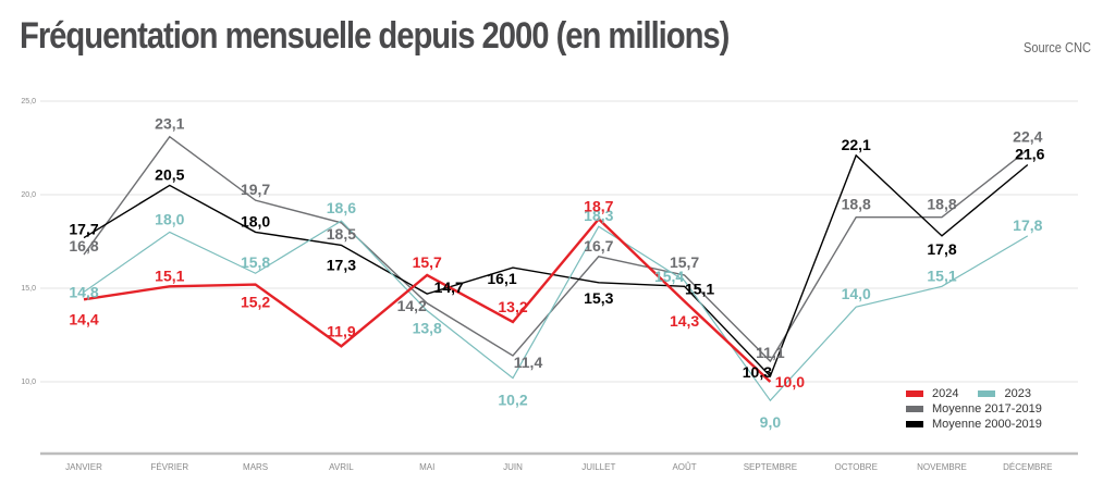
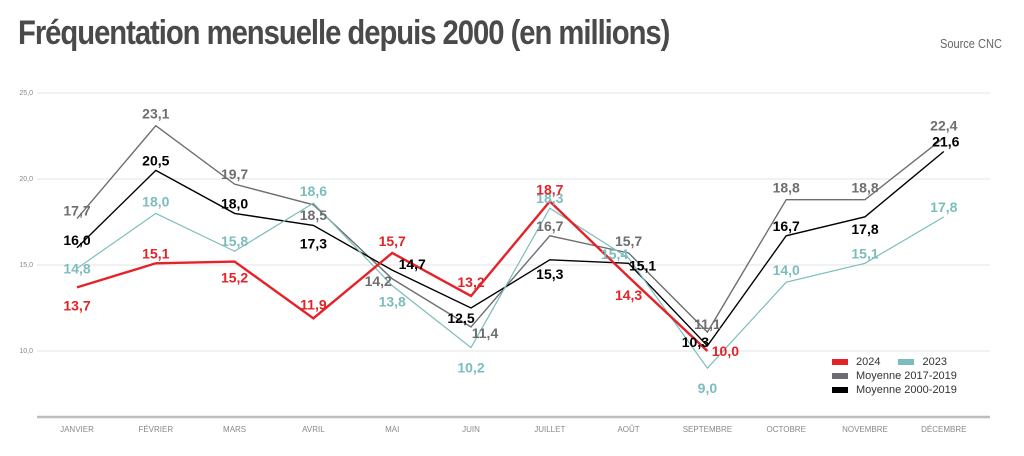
Moyenne 2017-2019/JANVIER: 16,8 -> 17,7
Moyenne 2000-2019/JANVIER: 17,7 -> 16,0
2024/JANVIER: 14,4 -> 13,7
Moyenne 2000-2019/JUIN: 16,1 -> 12,5
Moyenne 2000-2019/OCTOBRE: 22,1 -> 16,7
